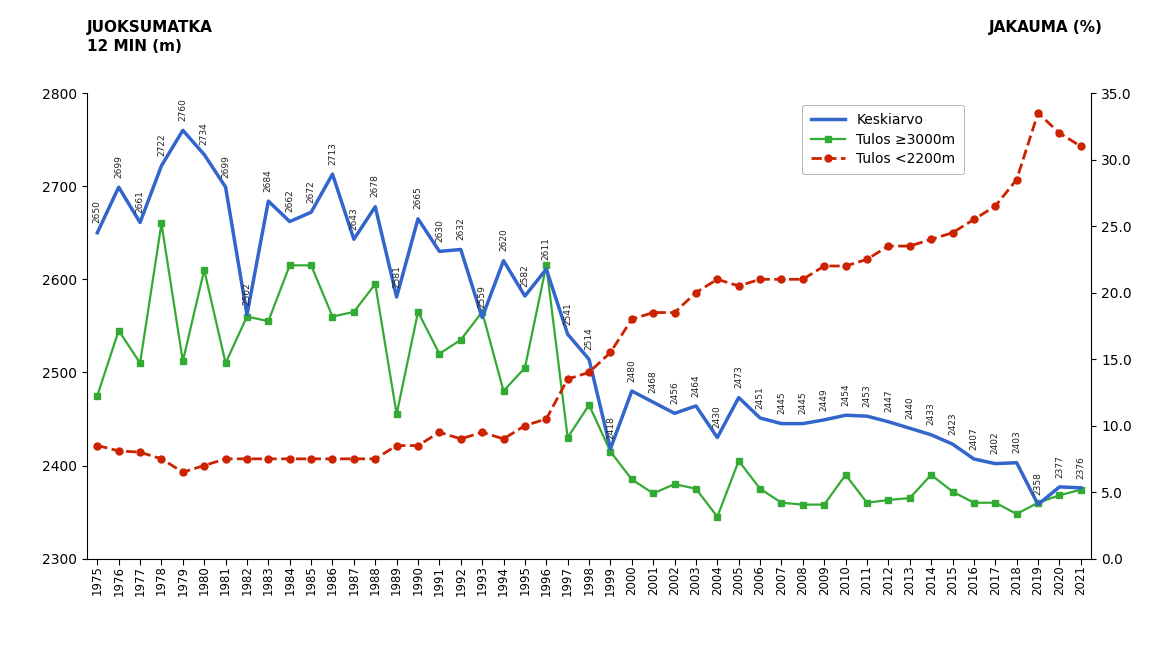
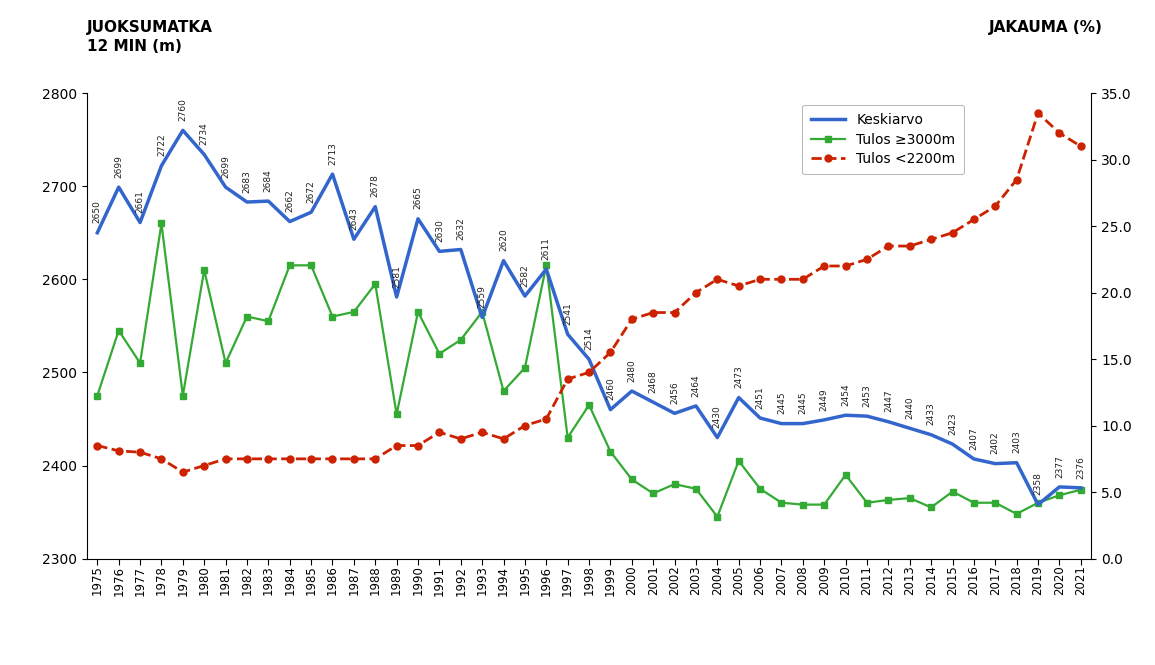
Tulos ≥3000m/1979: 2512 -> 2475
Keskiarvo/1982: 2562 -> 2683
Keskiarvo/1999: 2418 -> 2460
Tulos ≥3000m/2014: 2390 -> 2355
